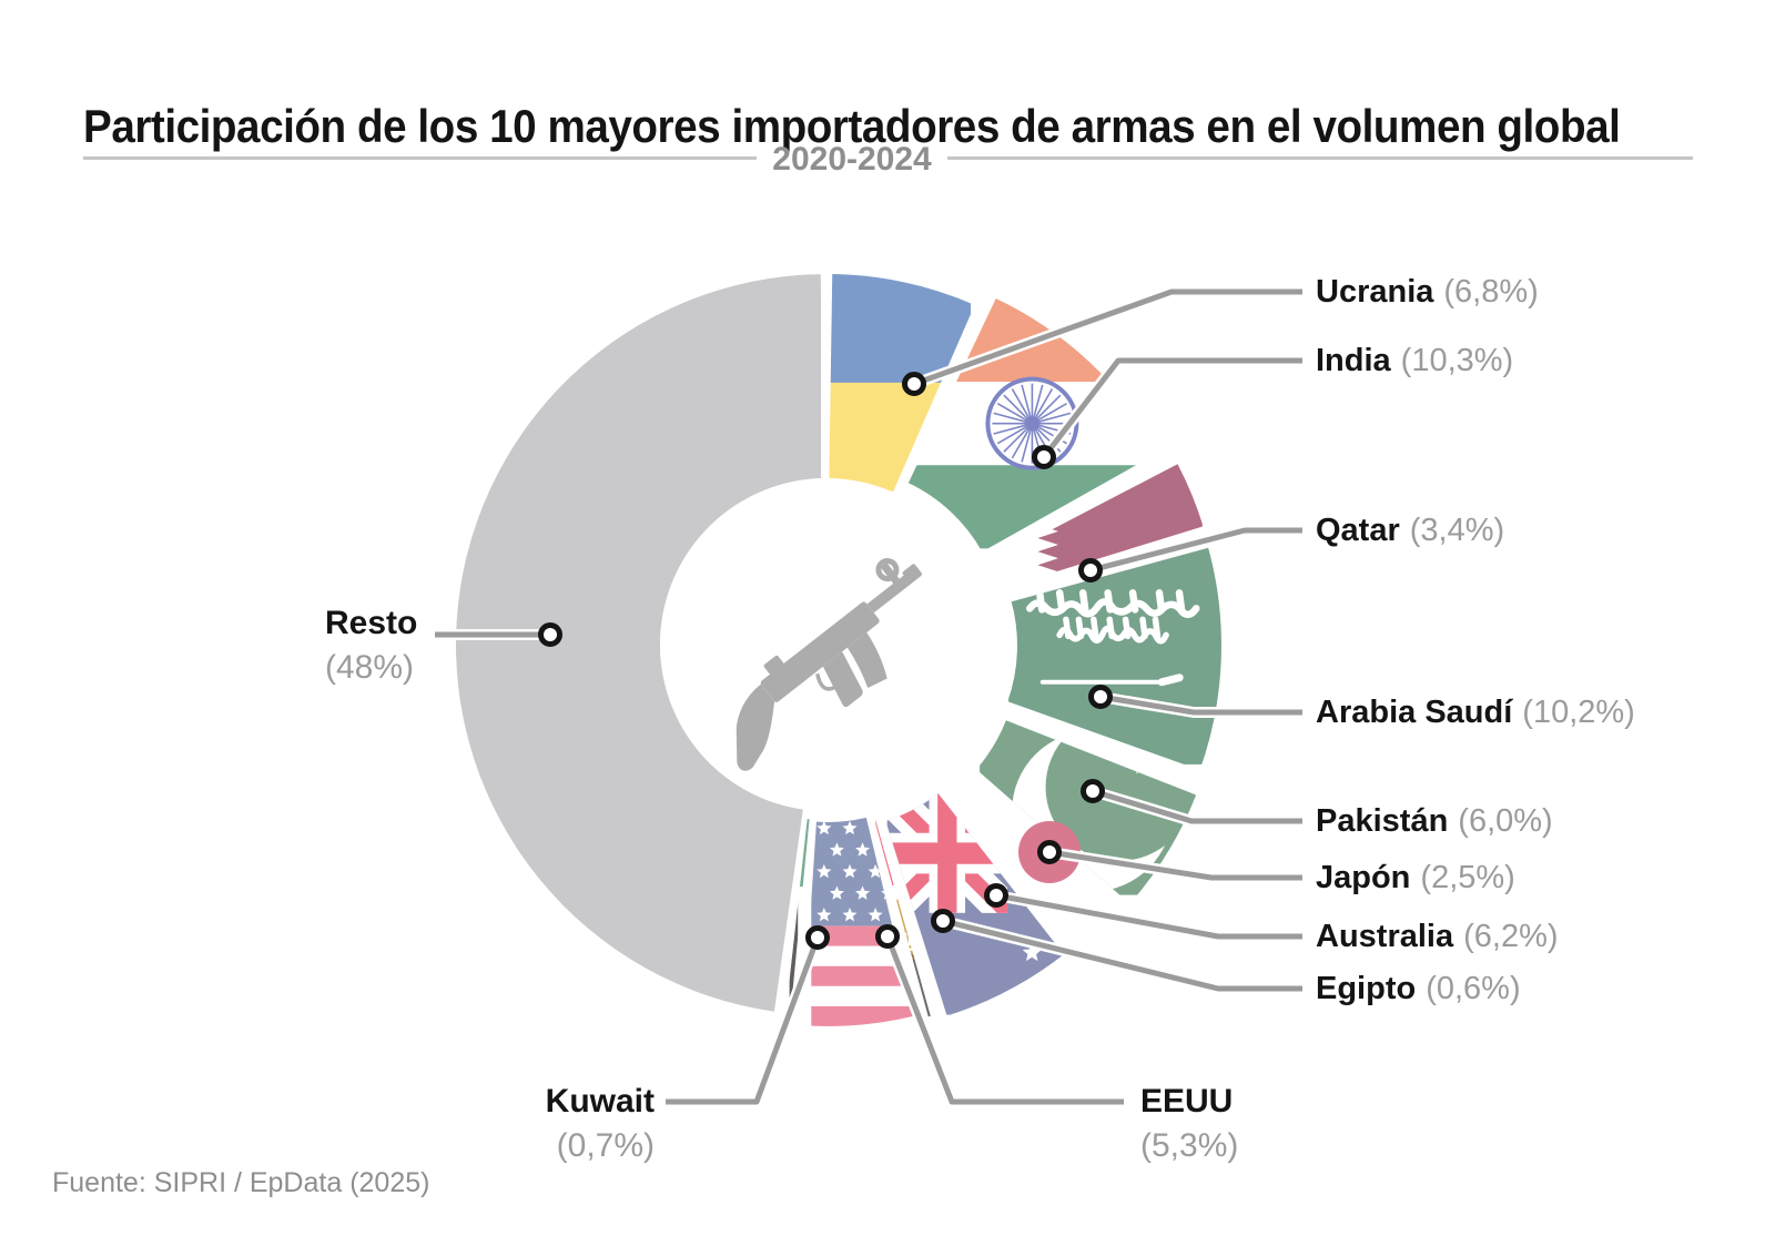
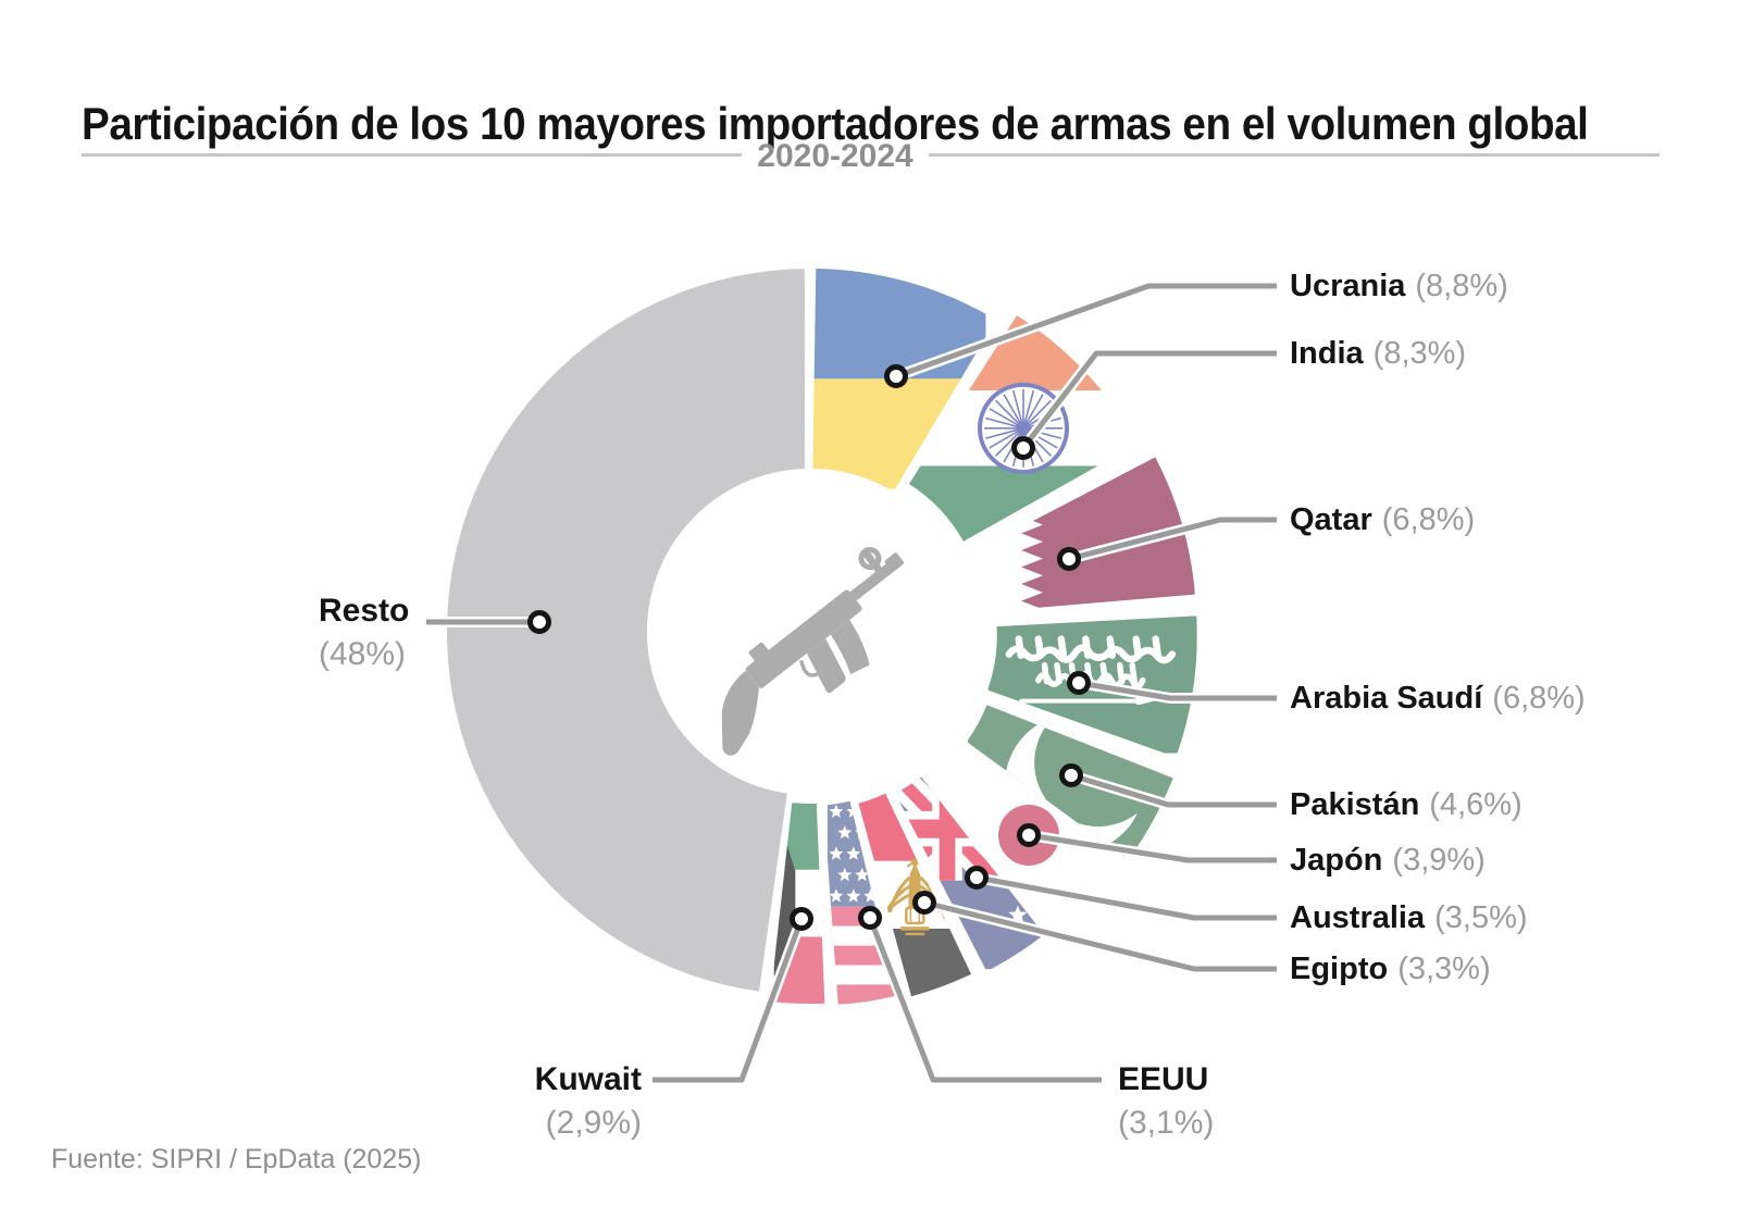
Ucrania: 6,8% -> 8,8%
India: 10,3% -> 8,3%
Qatar: 3,4% -> 6,8%
Arabia Saudí: 10,2% -> 6,8%
Pakistán: 6,0% -> 4,6%
Japón: 2,5% -> 3,9%
Australia: 6,2% -> 3,5%
Egipto: 0,6% -> 3,3%
EEUU: 5,3% -> 3,1%
Kuwait: 0,7% -> 2,9%
